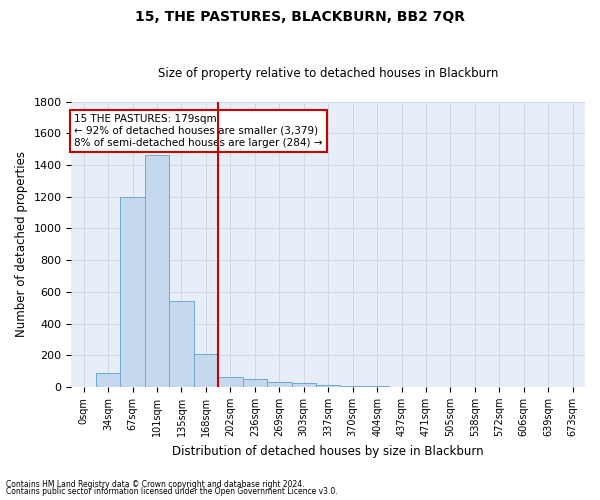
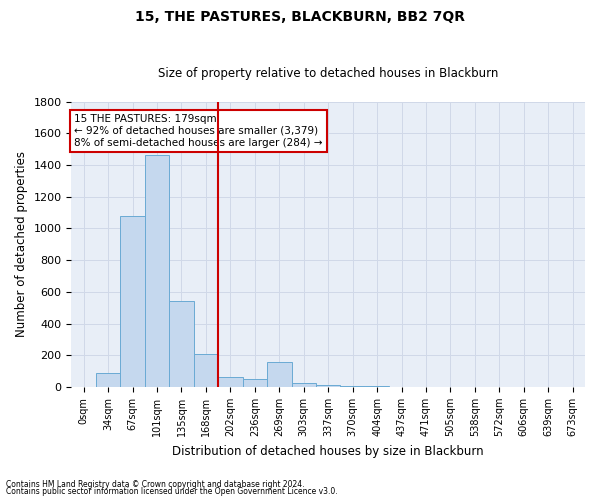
67sqm: 1200 -> 1080
269sqm: 30 -> 160
